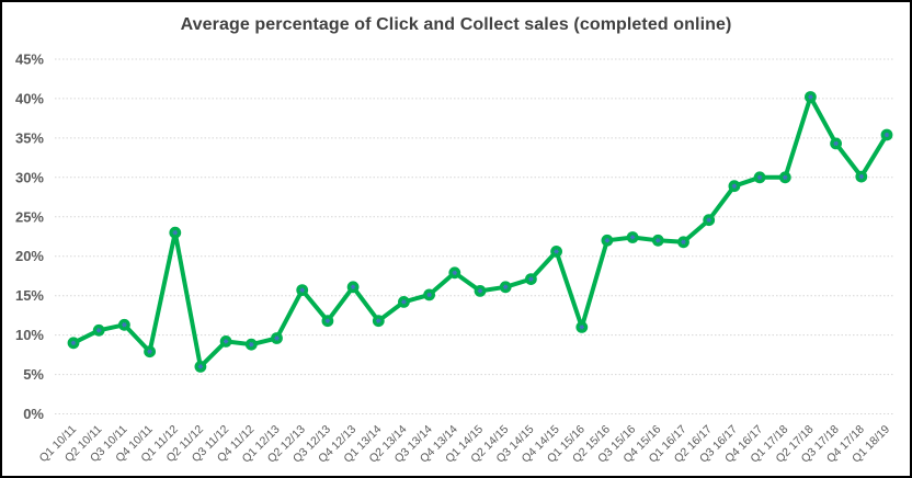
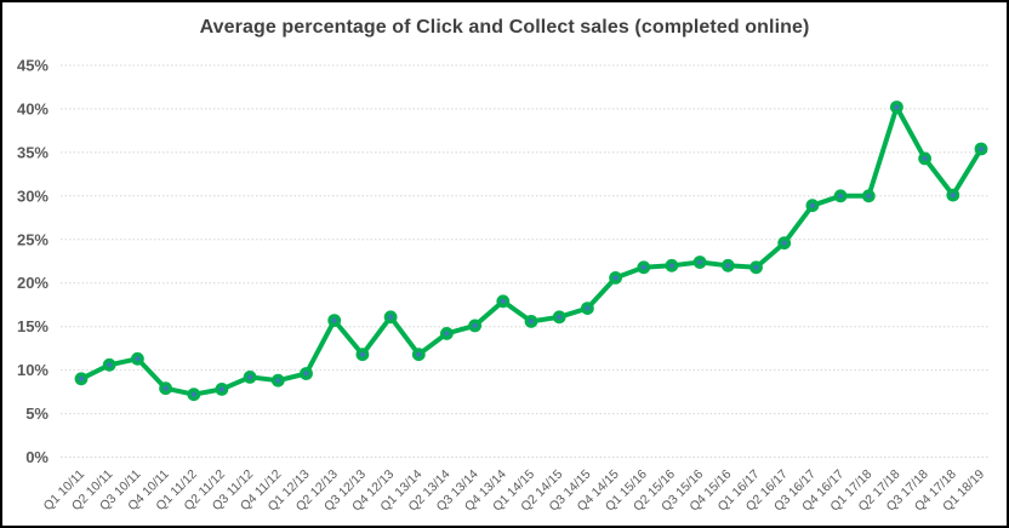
Q1 11/12: 23% -> 7%
Q2 11/12: 6% -> 8%
Q1 15/16: 11% -> 22%
